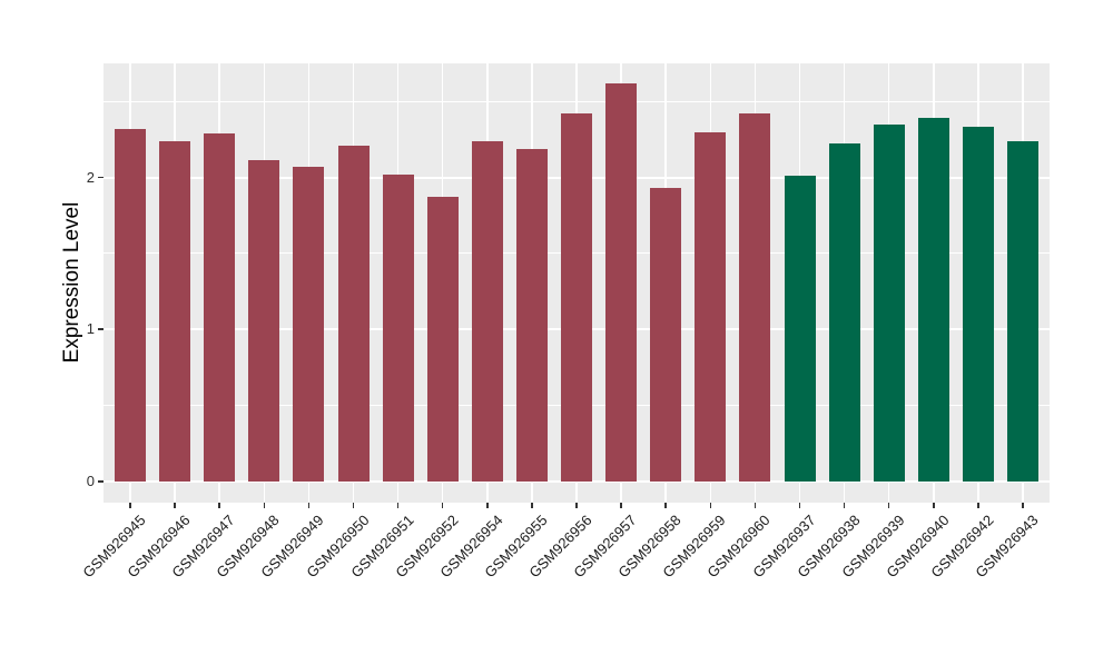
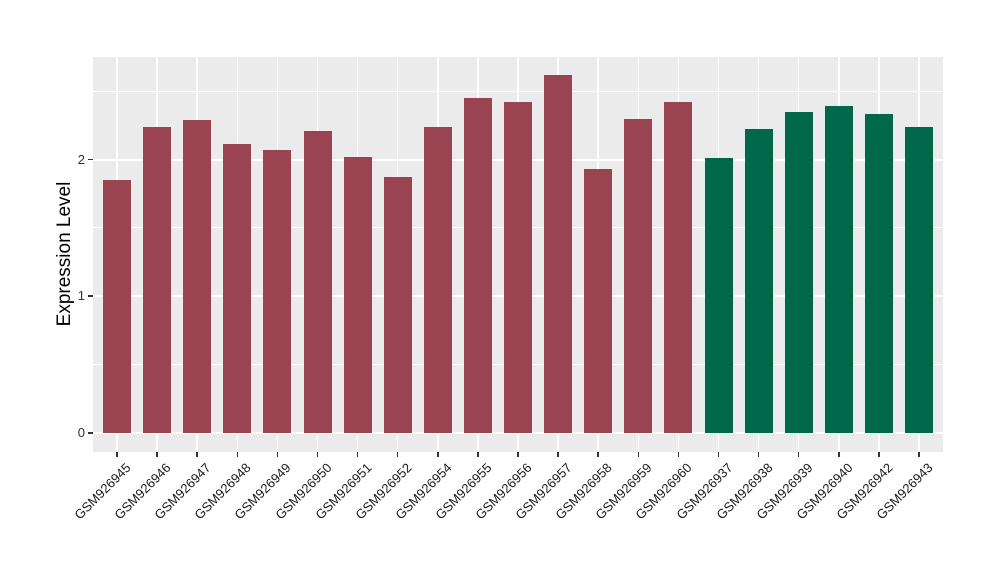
GSM926945: 2.32 -> 1.85
GSM926955: 2.19 -> 2.45
